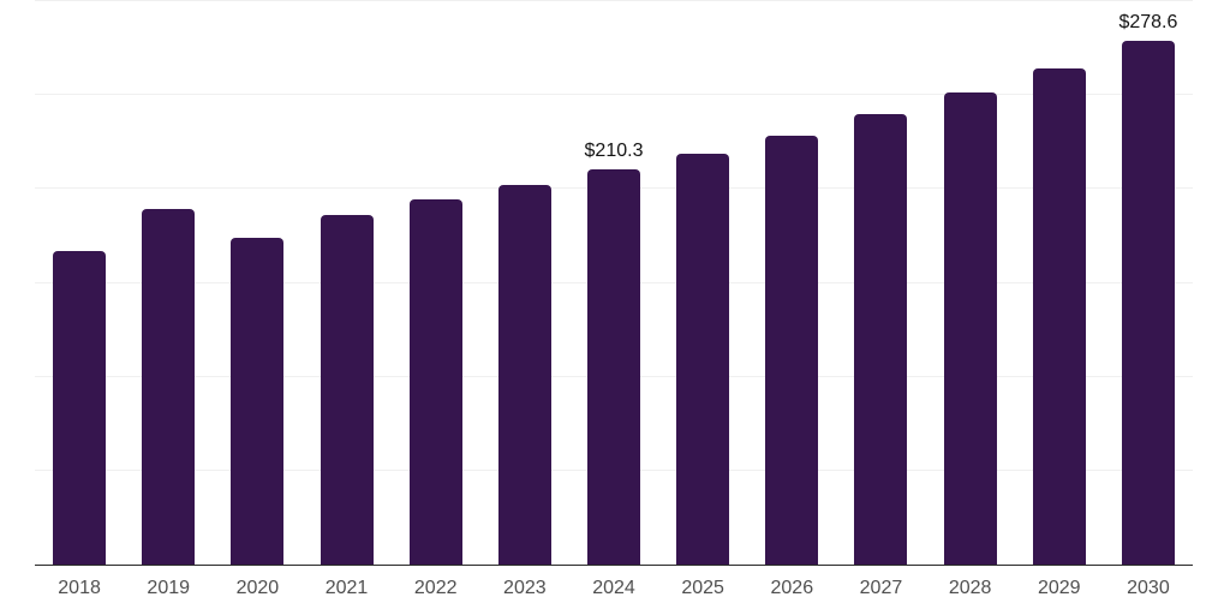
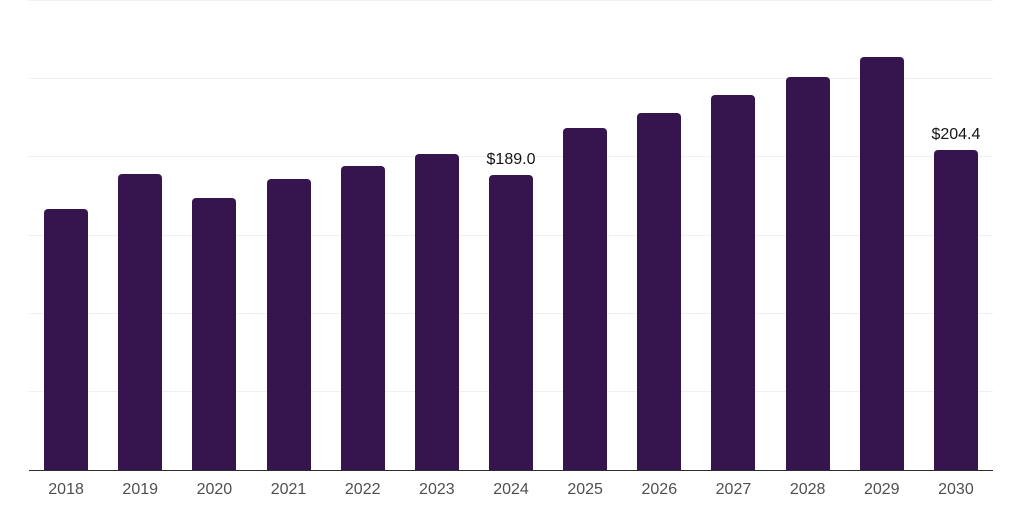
2024: $210.3 -> $189.0
2030: $278.6 -> $204.4
